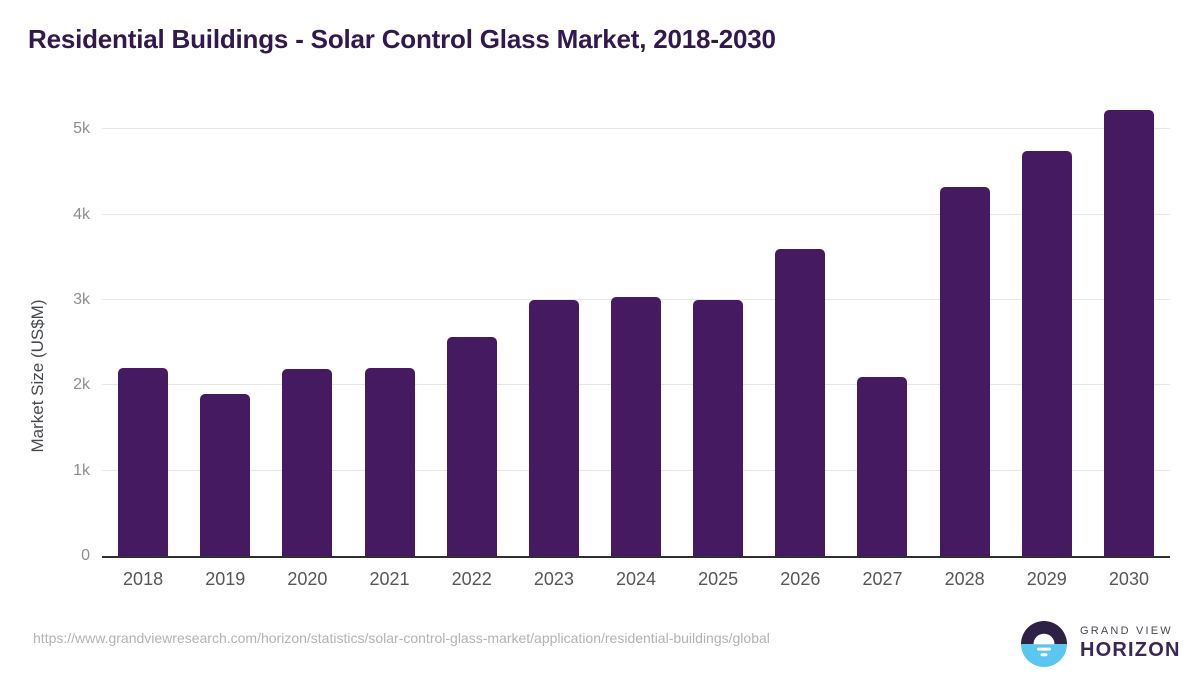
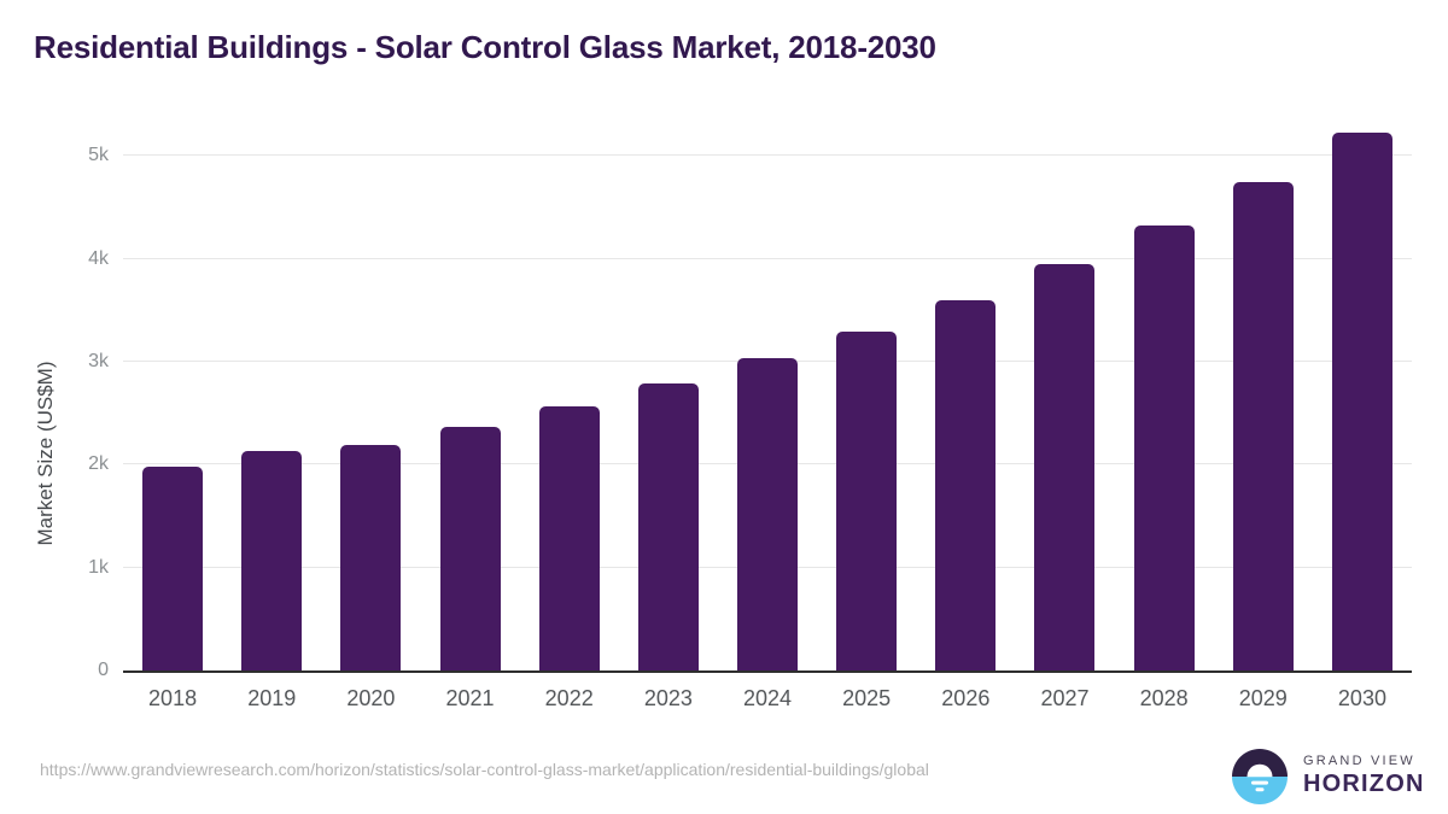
2018: 2.2k -> 2.0k
2019: 1.9k -> 2.1k
2021: 2.2k -> 2.4k
2023: 3.0k -> 2.8k
2025: 3.0k -> 3.3k
2027: 2.1k -> 4.0k
